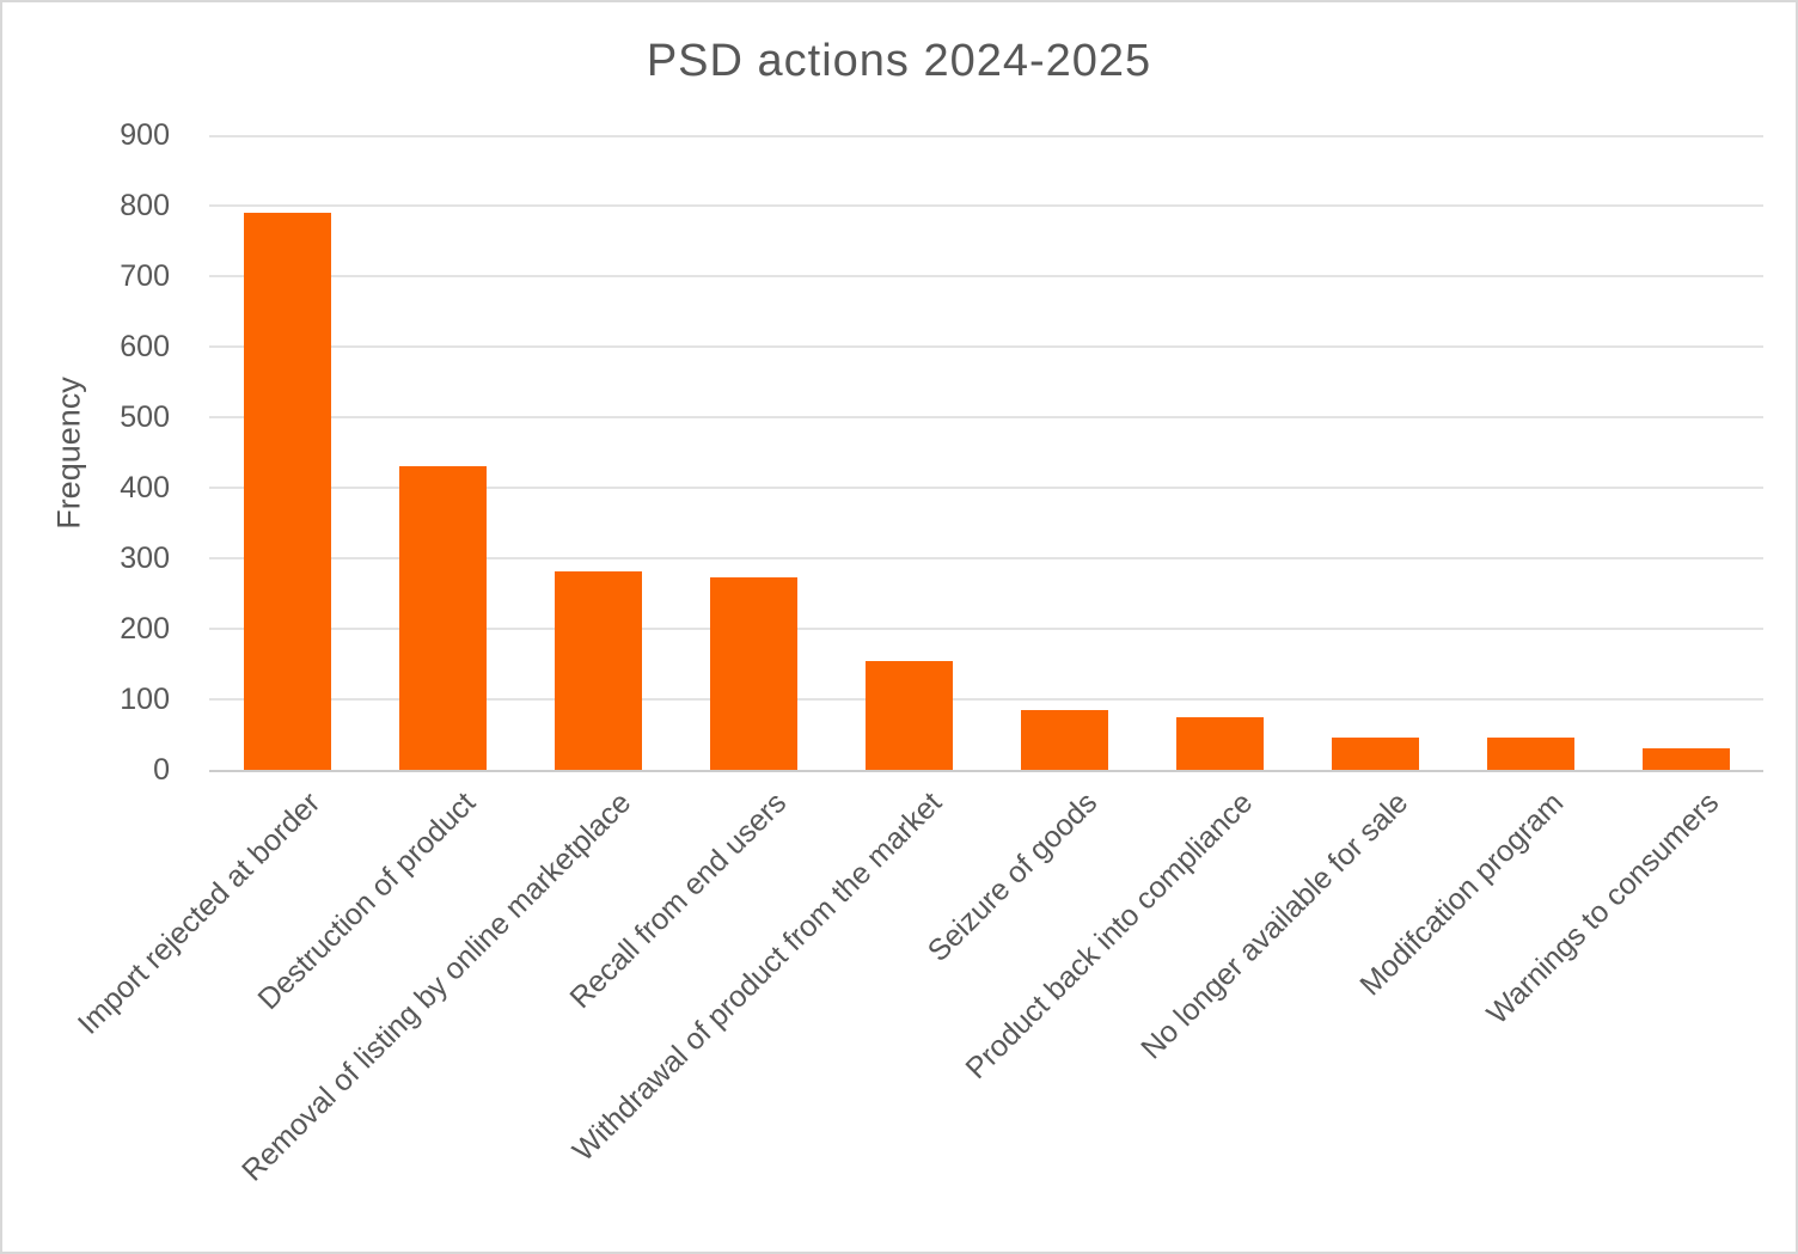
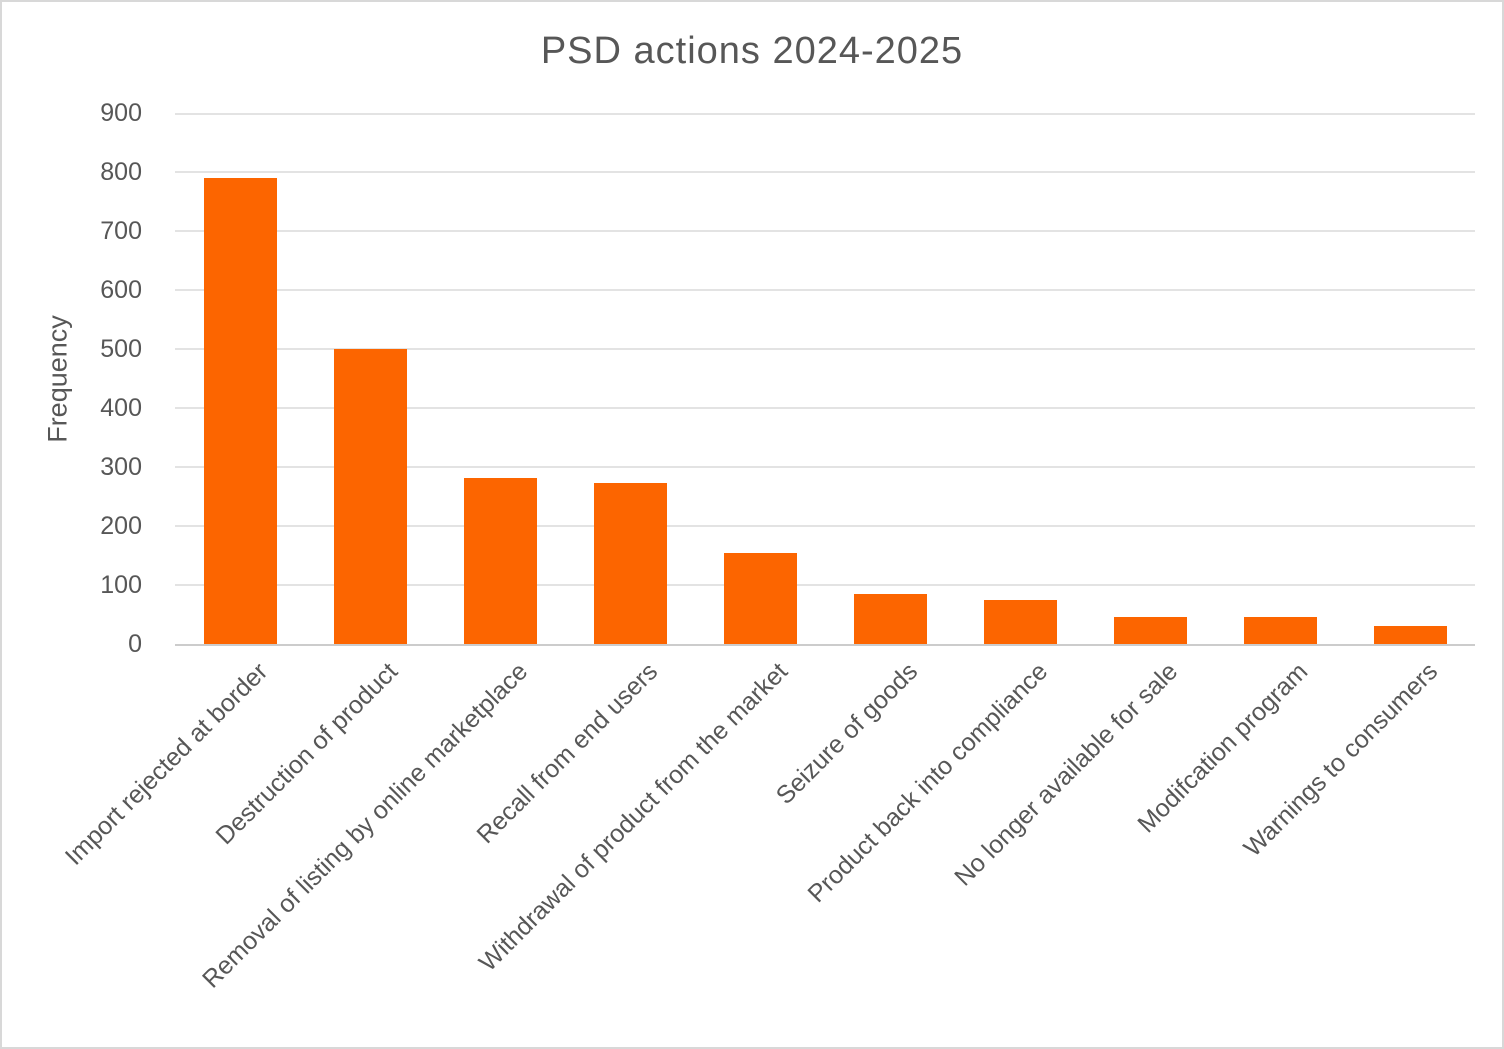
Destruction of product: 430 -> 500
